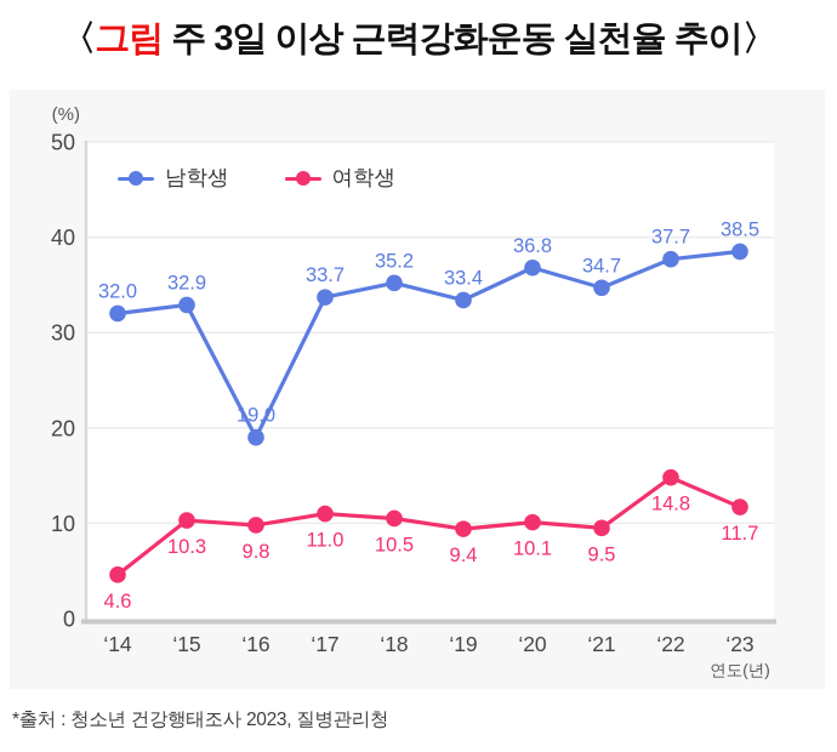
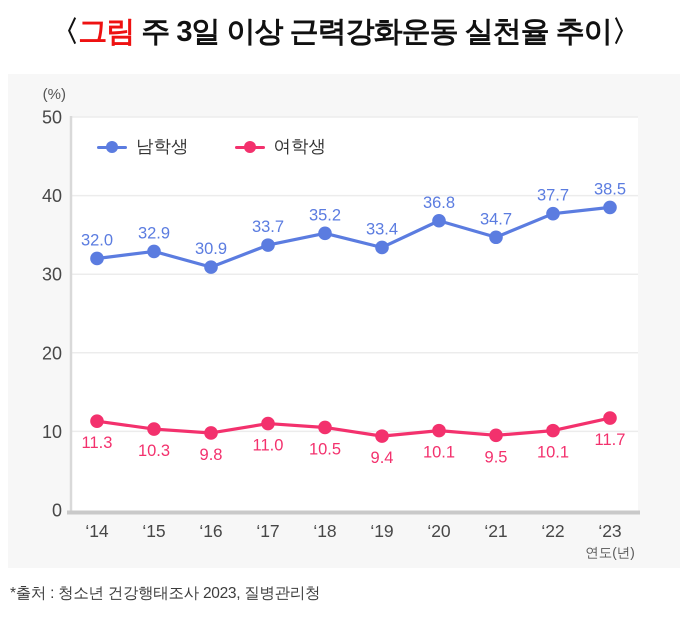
여학생/‘14: 4.6 -> 11.3
남학생/‘16: 19.0 -> 30.9
여학생/‘22: 14.8 -> 10.1
